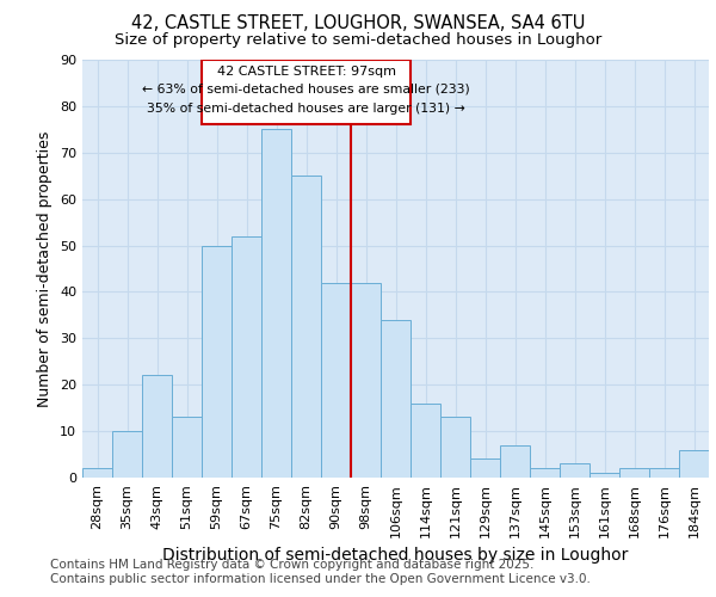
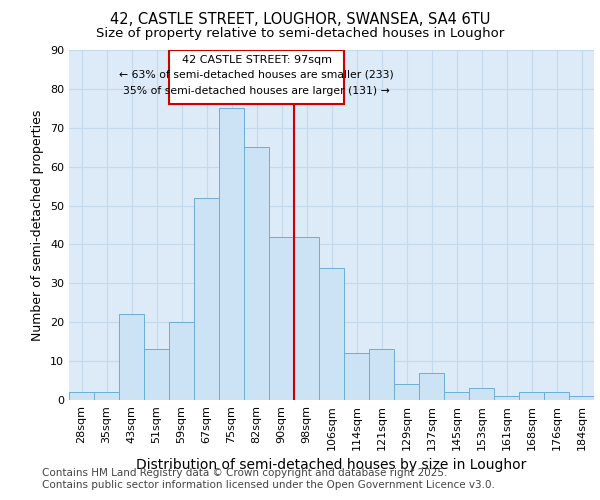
35sqm: 10 -> 2
59sqm: 50 -> 20
114sqm: 16 -> 12
184sqm: 6 -> 1
